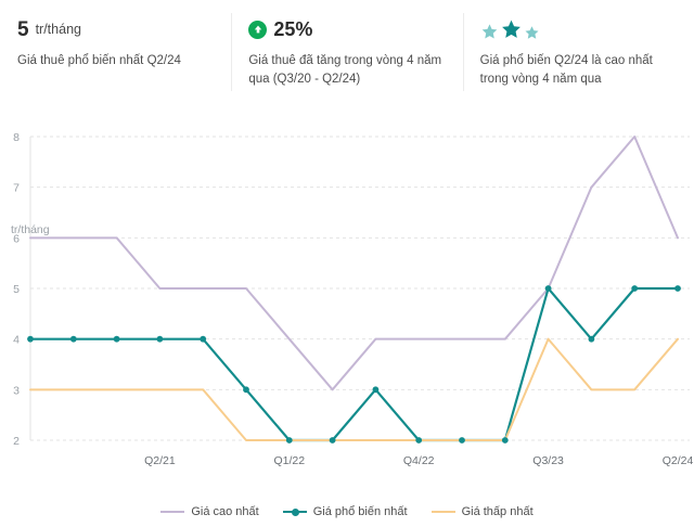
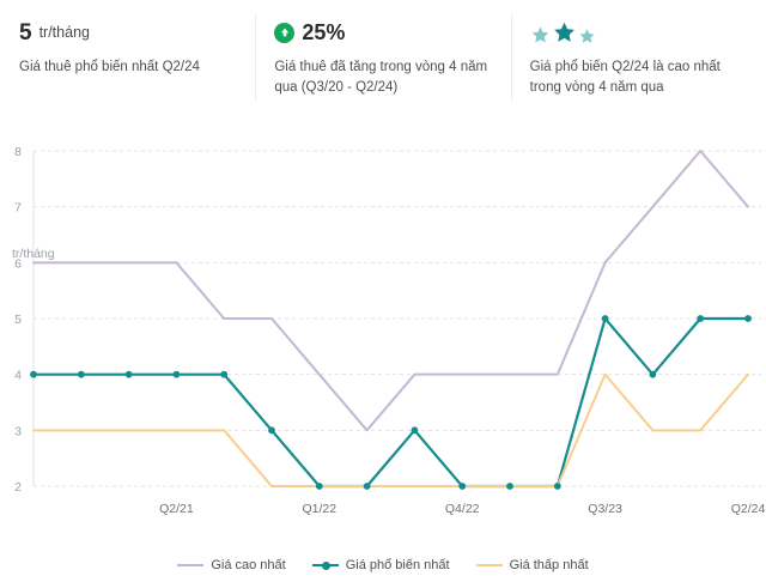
Giá cao nhất/Q2/21: 5 -> 6
Giá cao nhất/Q3/23: 5 -> 6
Giá cao nhất/Q2/24: 6 -> 7
